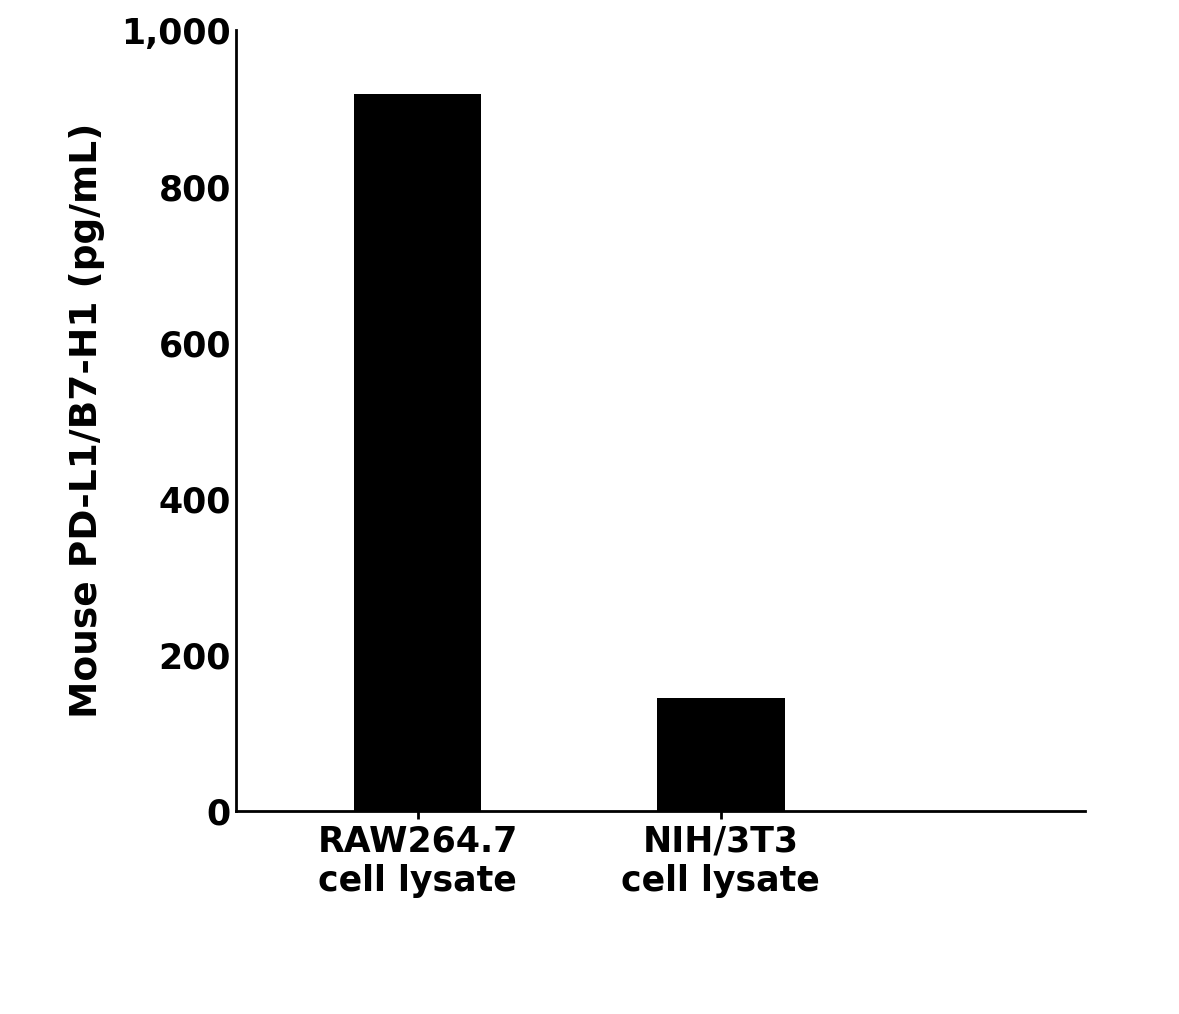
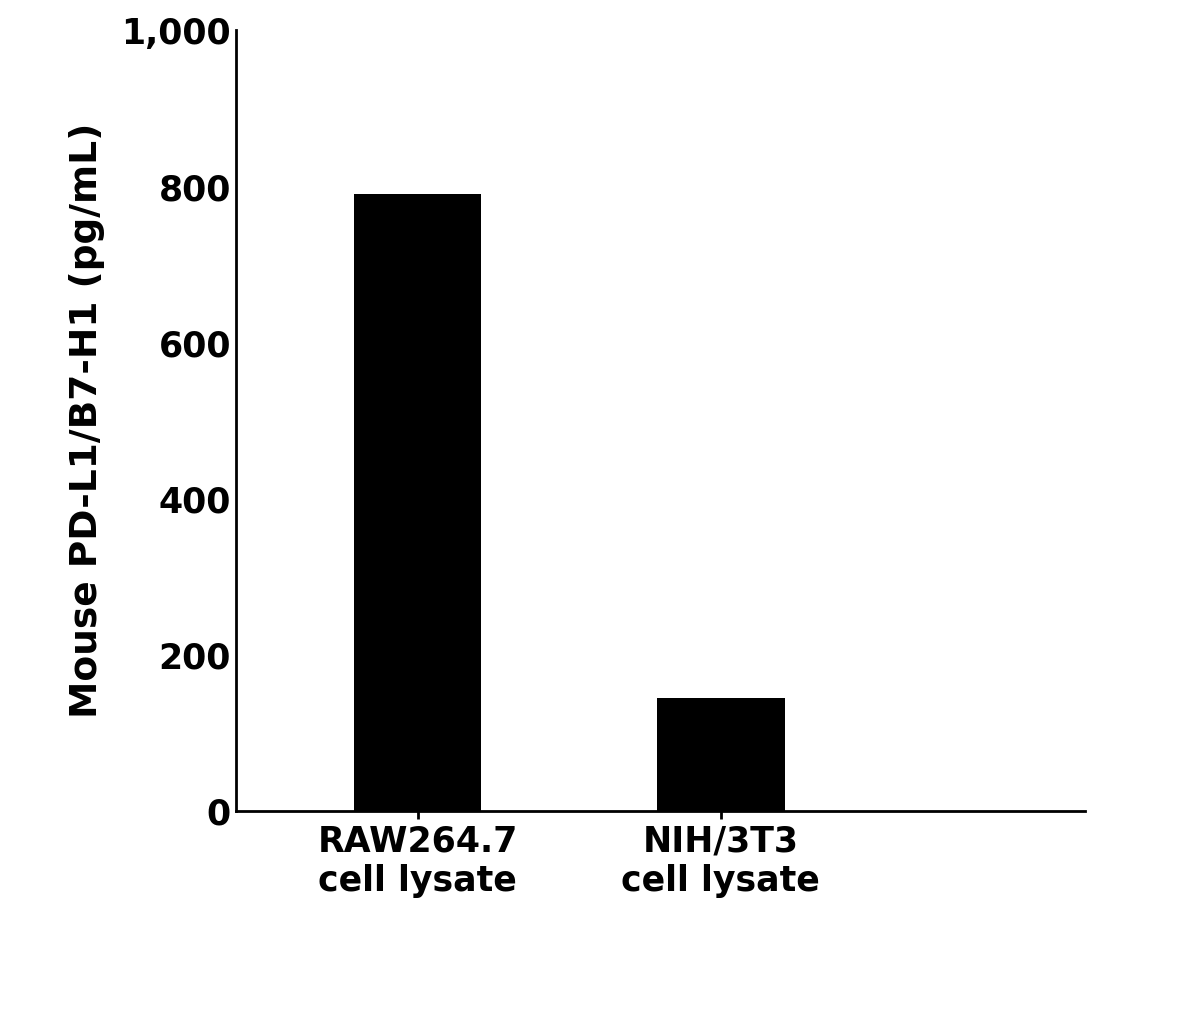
RAW264.7 cell lysate: 919 -> 790
